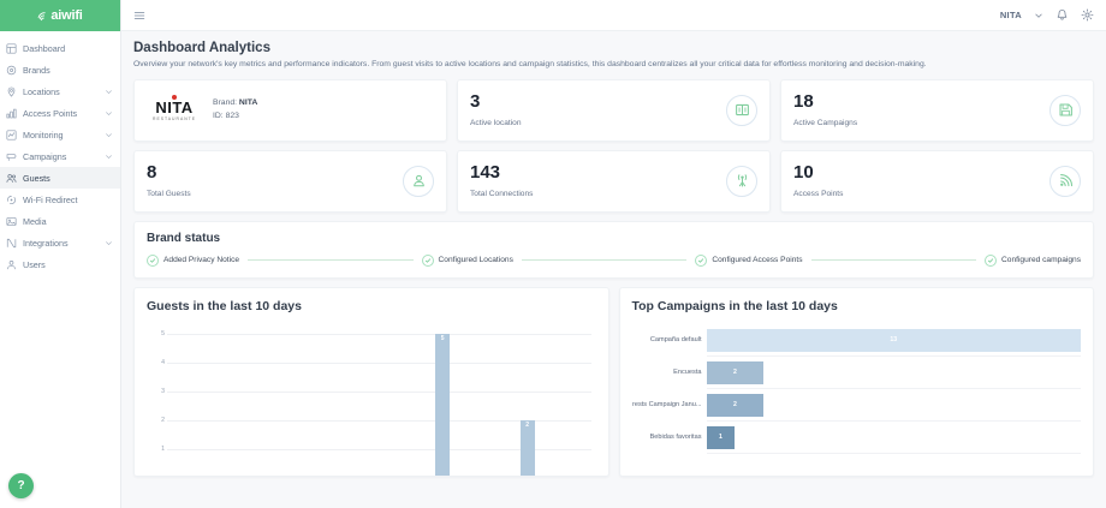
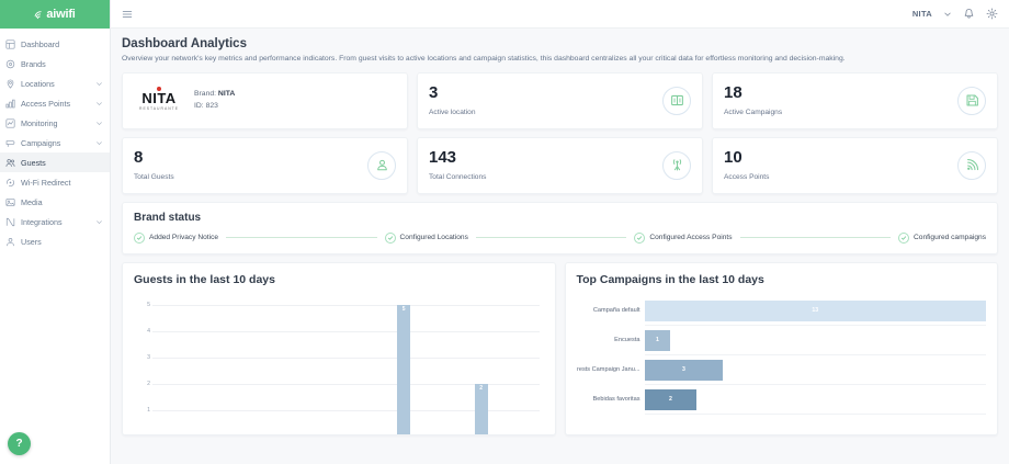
Top Campaigns in the last 10 days/Encuesta: 2 -> 1
Top Campaigns in the last 10 days/Interests Campaign Janu...: 2 -> 3
Top Campaigns in the last 10 days/Bebidas favoritas: 1 -> 2
